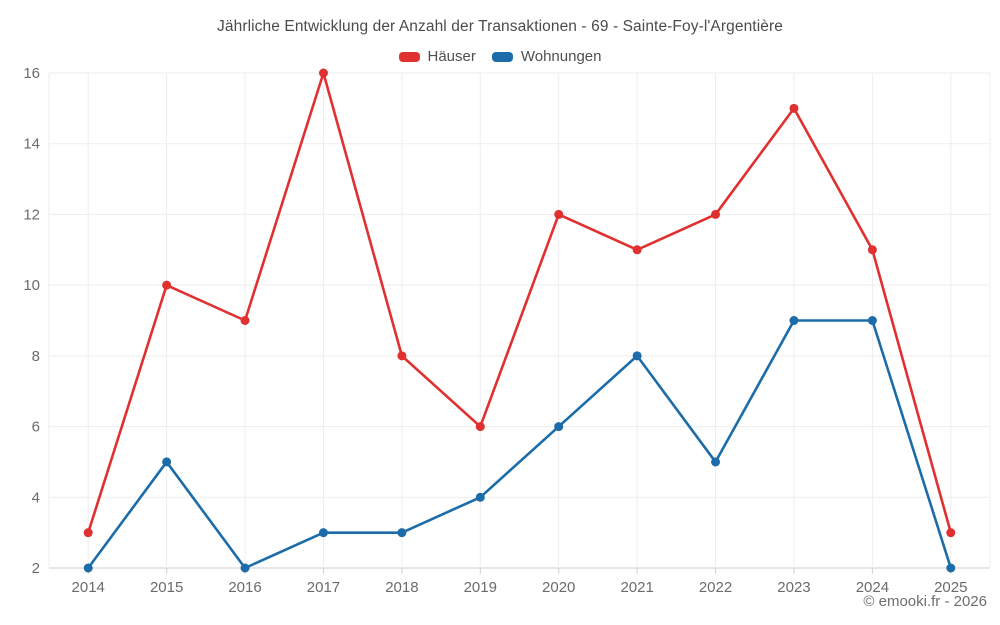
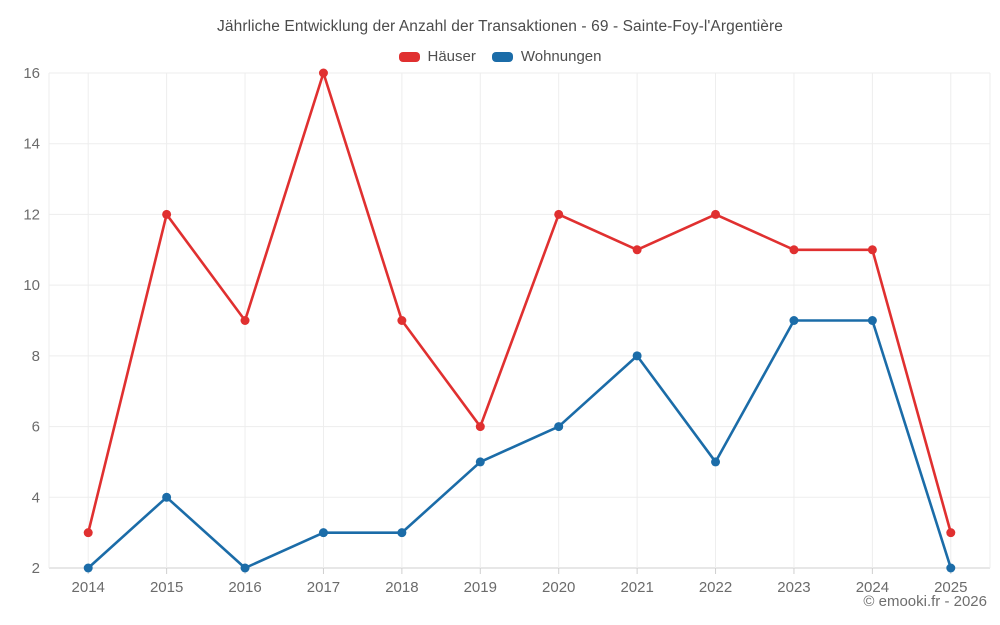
Häuser/2015: 10 -> 12
Wohnungen/2015: 5 -> 4
Häuser/2018: 8 -> 9
Wohnungen/2019: 4 -> 5
Häuser/2023: 15 -> 11
